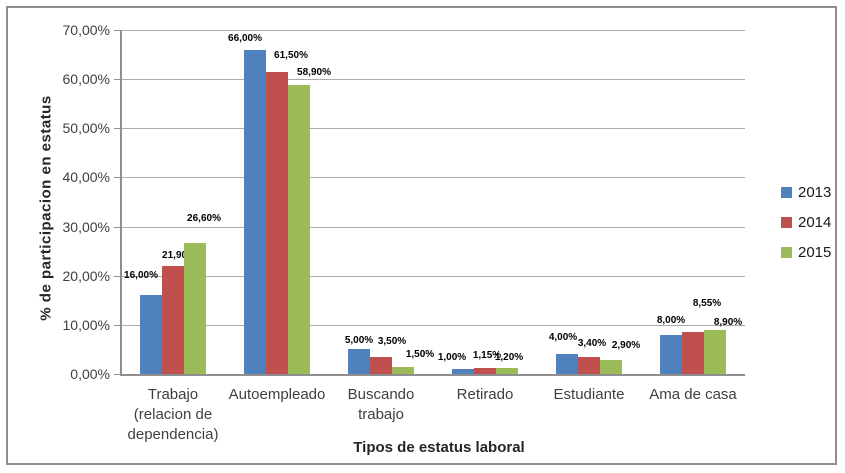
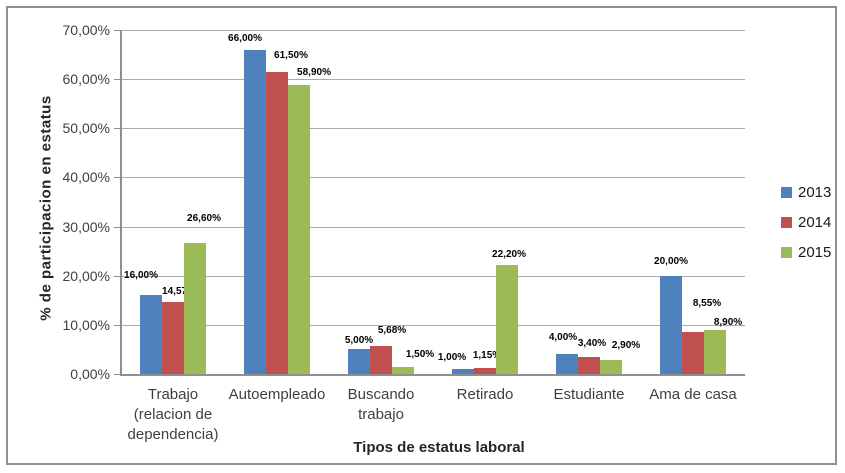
2014/Trabajo (relacion de dependencia): 21,90% -> 14,57%
2014/Buscando trabajo: 3,50% -> 5,68%
2015/Retirado: 1,20% -> 22,20%
2013/Ama de casa: 8,00% -> 20,00%
